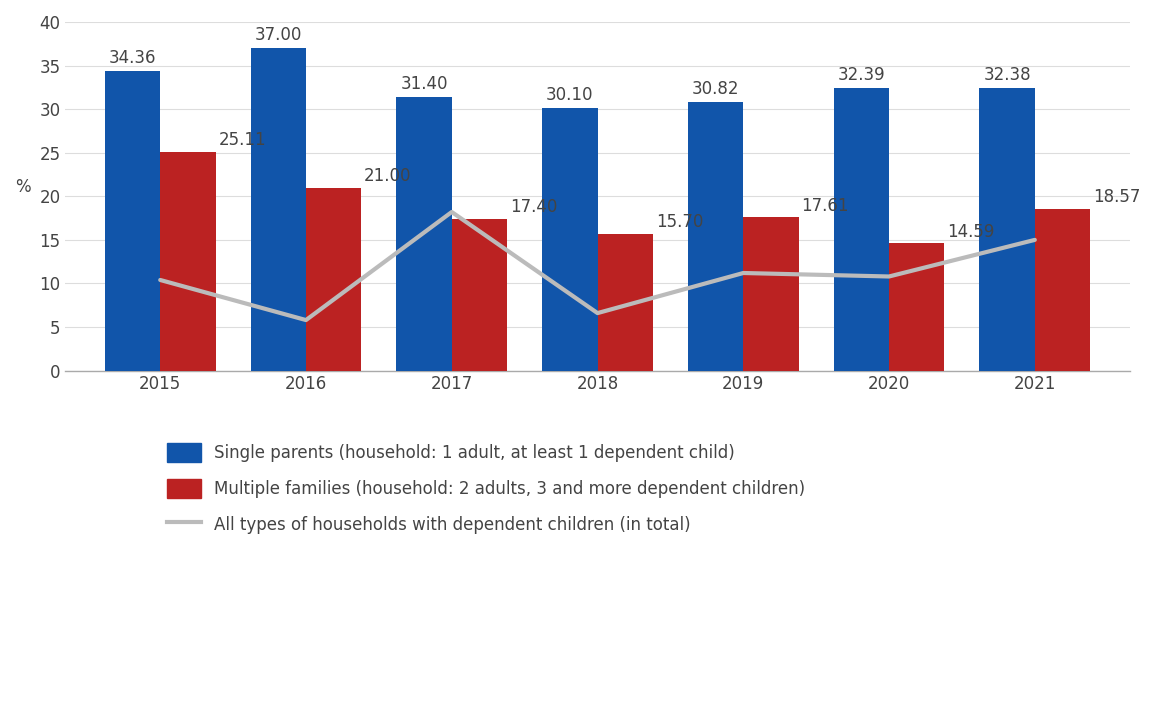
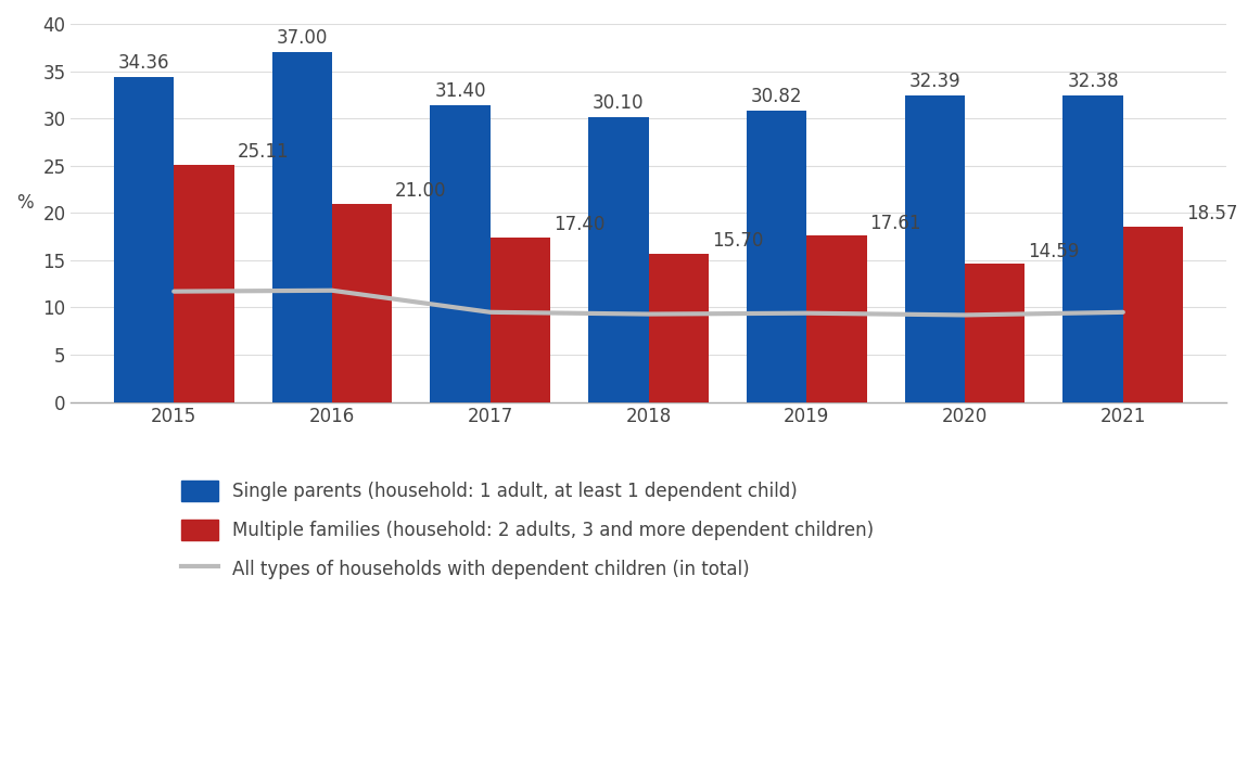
All types of households with dependent children (in total)/2015: 10.4 -> 11.7
All types of households with dependent children (in total)/2016: 5.8 -> 11.8
All types of households with dependent children (in total)/2017: 18.2 -> 9.5
All types of households with dependent children (in total)/2018: 6.6 -> 9.3
All types of households with dependent children (in total)/2019: 11.2 -> 9.4
All types of households with dependent children (in total)/2020: 10.8 -> 9.2
All types of households with dependent children (in total)/2021: 15.0 -> 9.5
